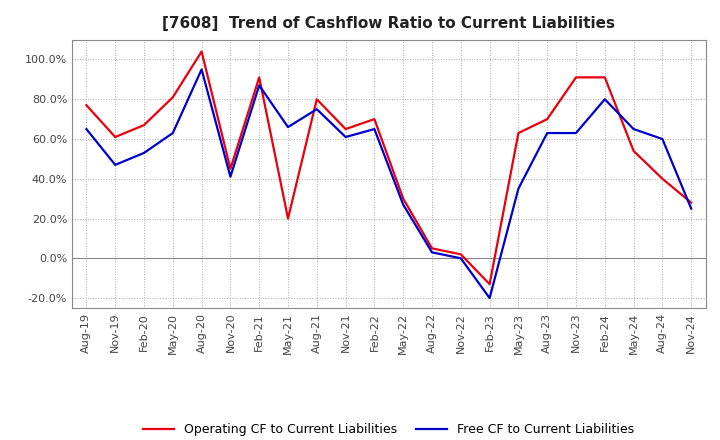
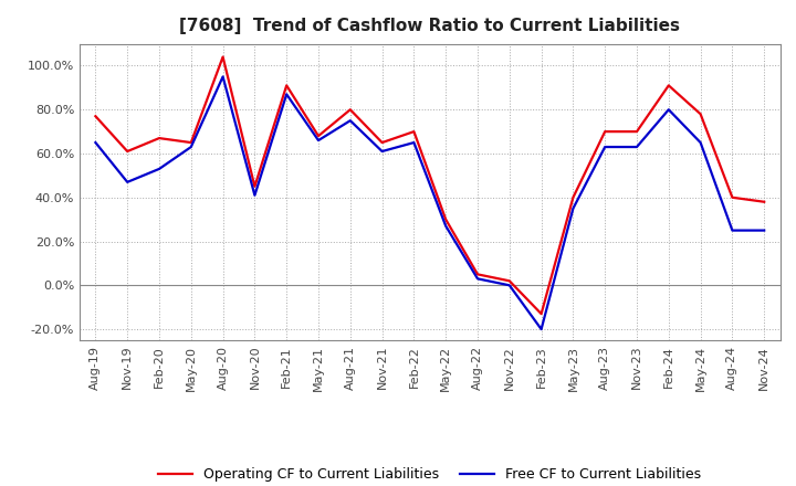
Operating CF to Current Liabilities/May-20: 81% -> 65%
Operating CF to Current Liabilities/May-21: 20% -> 68%
Operating CF to Current Liabilities/May-23: 63% -> 40%
Operating CF to Current Liabilities/Nov-23: 91% -> 70%
Operating CF to Current Liabilities/May-24: 54% -> 78%
Free CF to Current Liabilities/Aug-24: 60% -> 25%
Operating CF to Current Liabilities/Nov-24: 28% -> 38%
